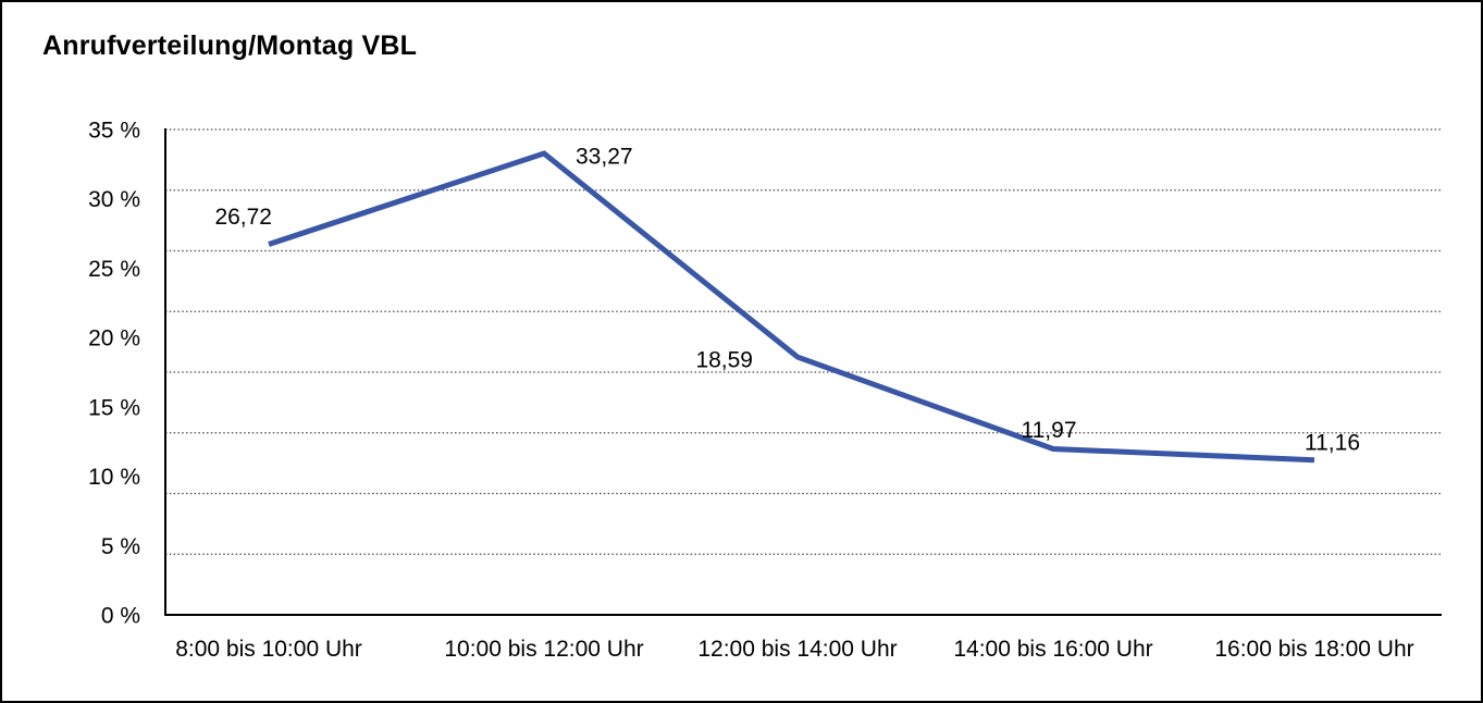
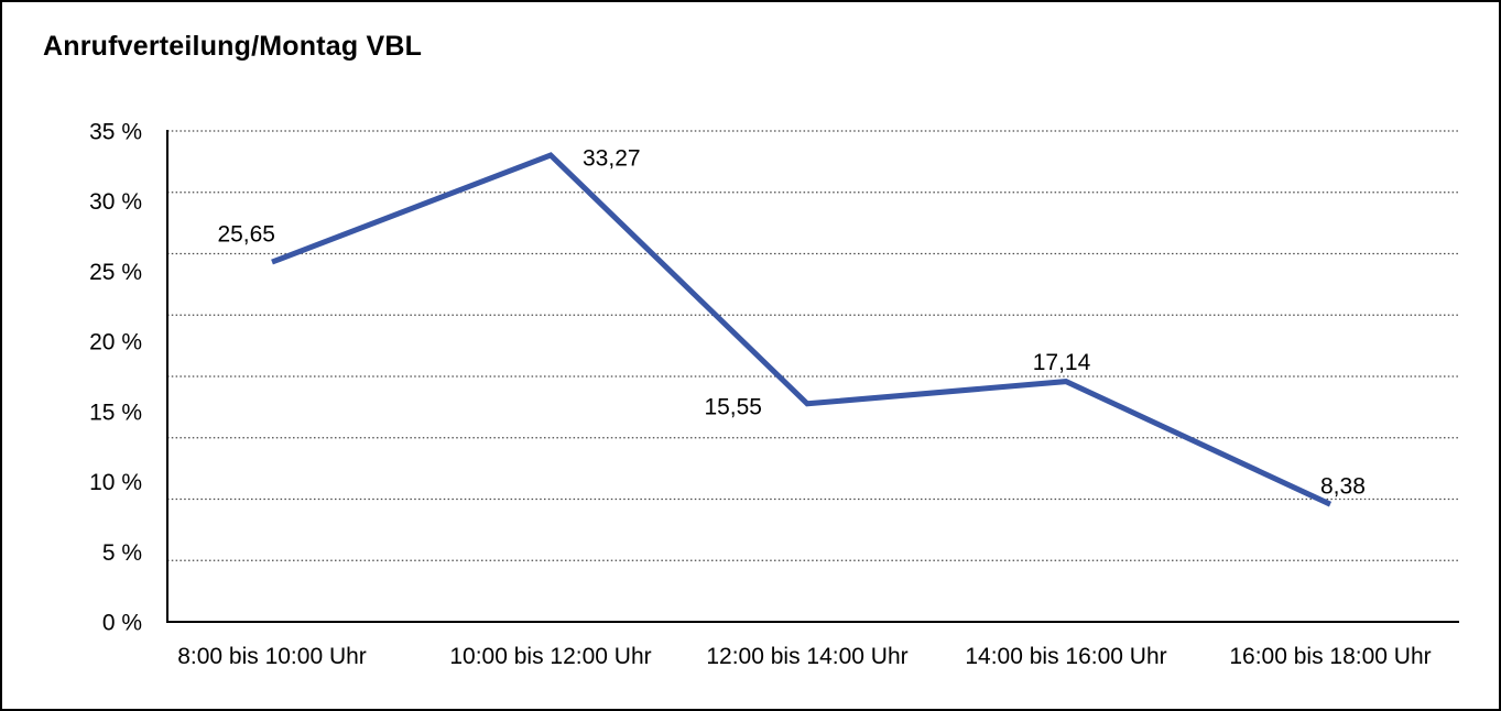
8:00 bis 10:00 Uhr: 26,72 -> 25,65
12:00 bis 14:00 Uhr: 18,59 -> 15,55
14:00 bis 16:00 Uhr: 11,97 -> 17,14
16:00 bis 18:00 Uhr: 11,16 -> 8,38
